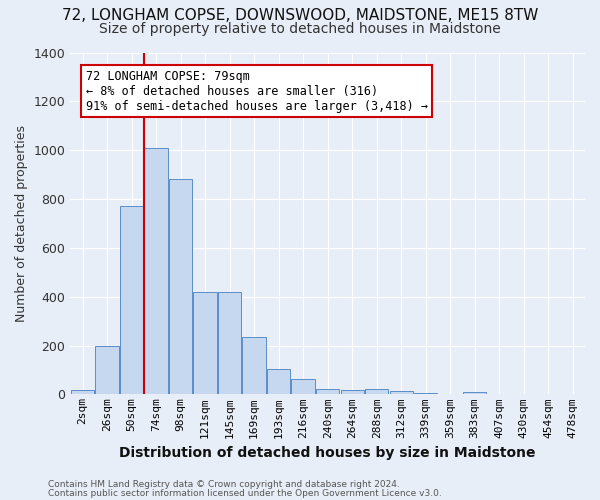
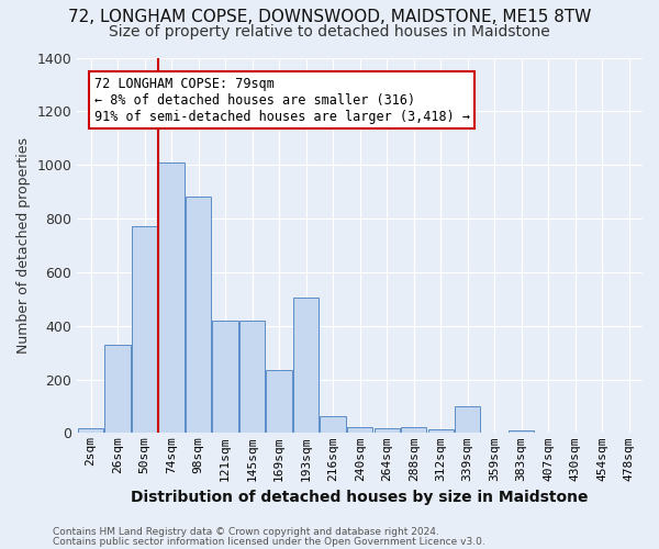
26sqm: 200 -> 330
193sqm: 105 -> 505
339sqm: 5 -> 100
